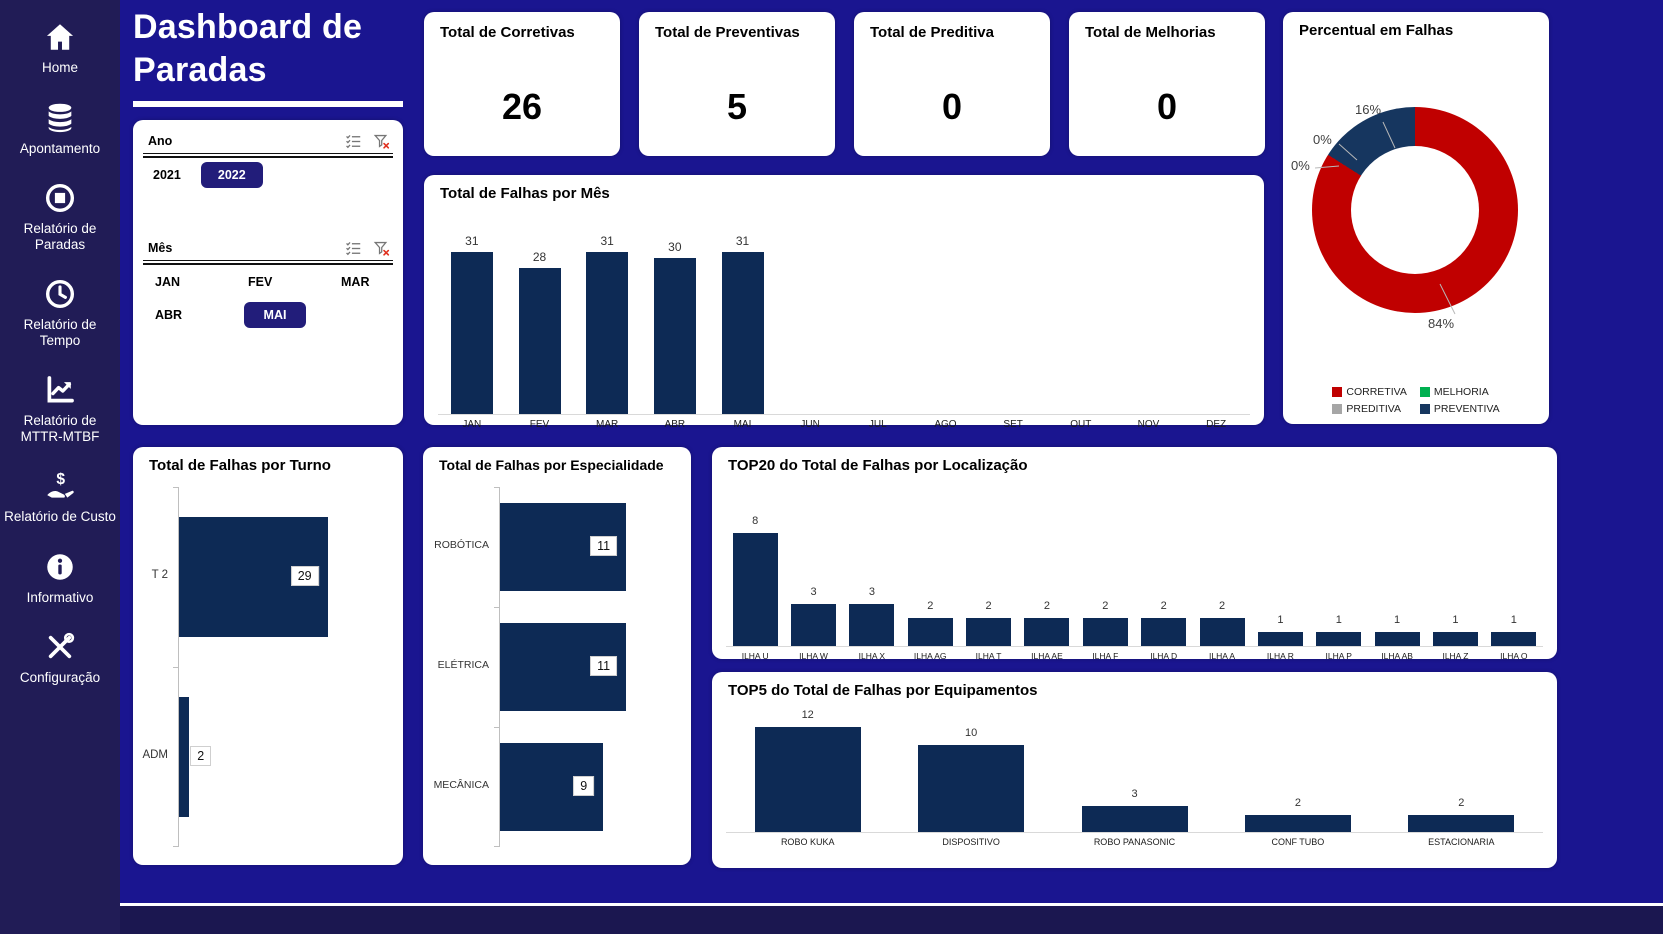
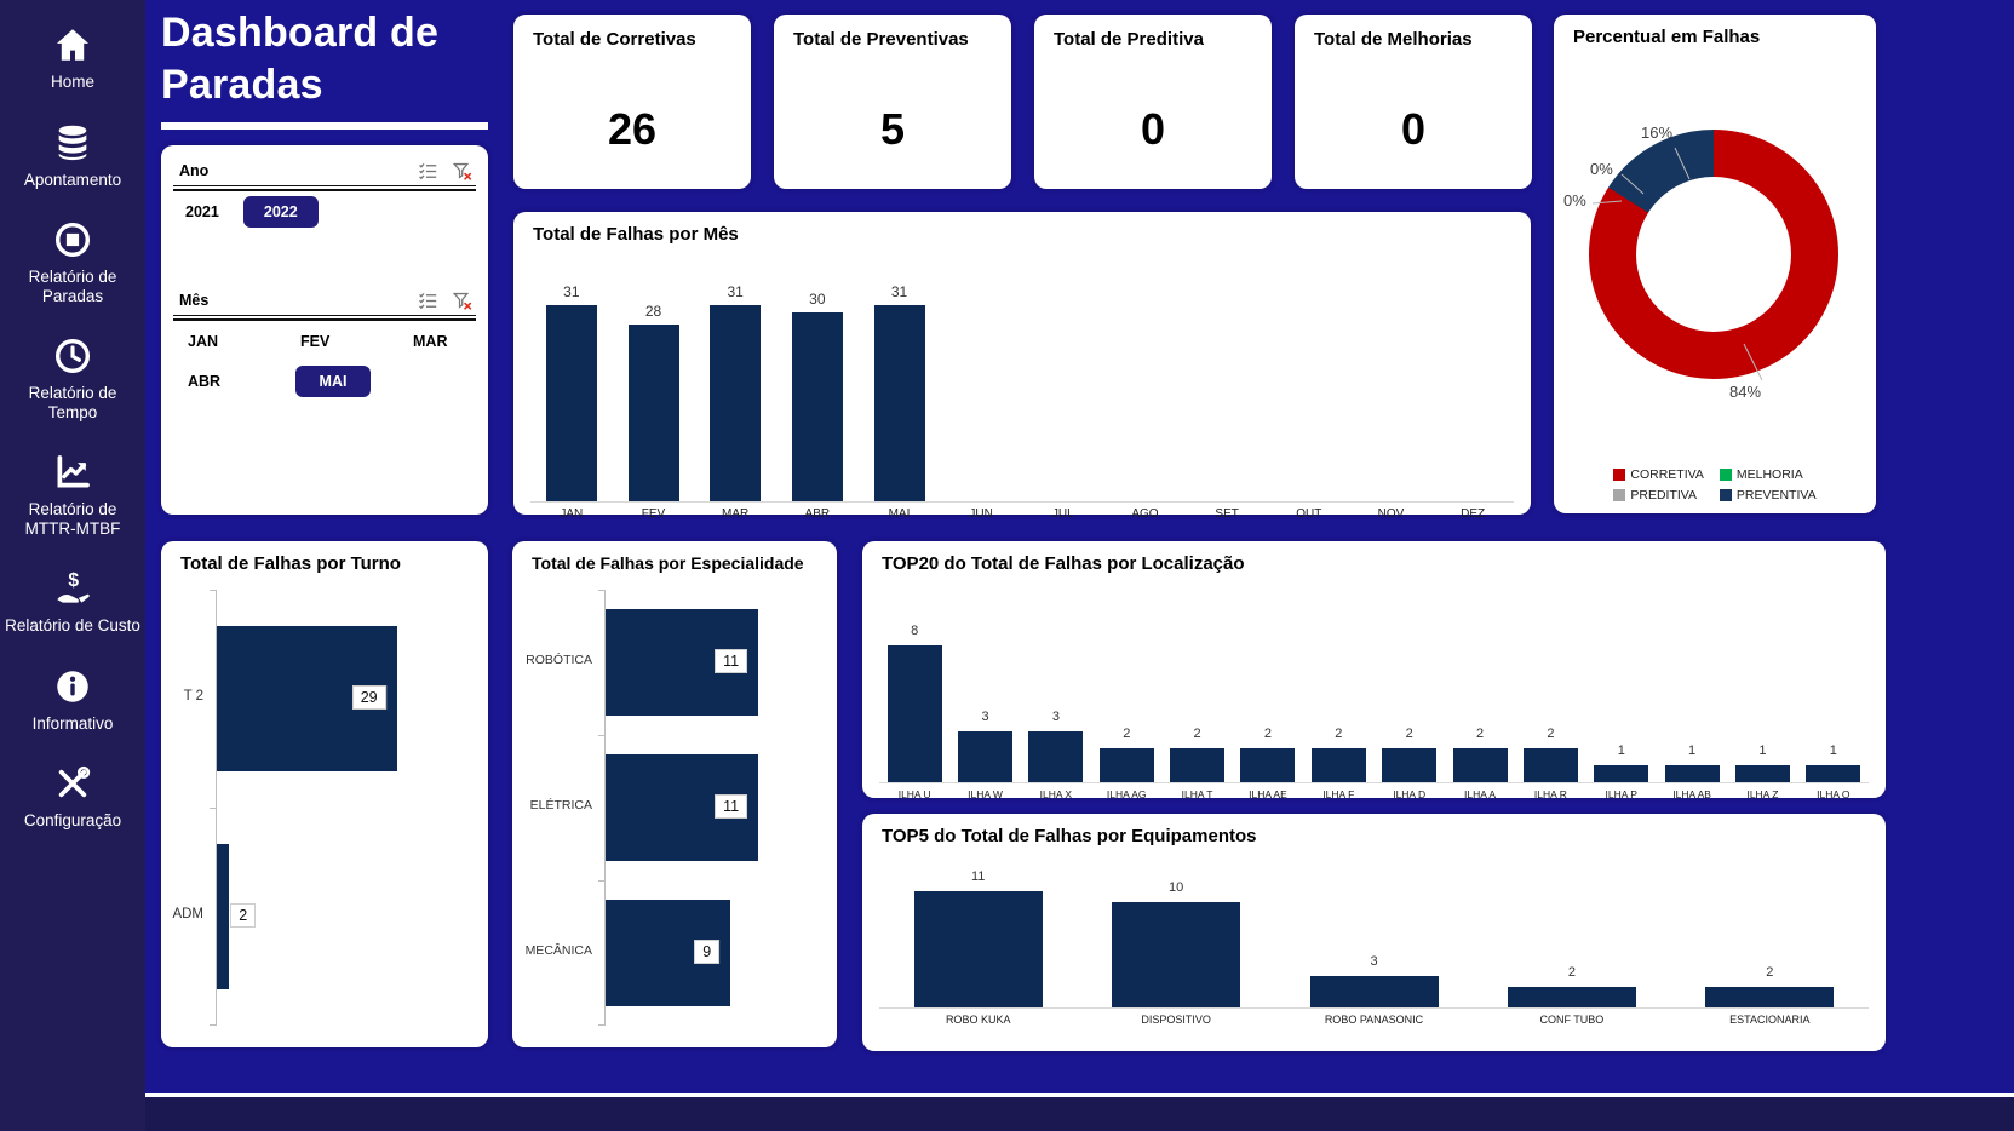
TOP20 do Total de Falhas por Localização/ILHA R: 1 -> 2
TOP5 do Total de Falhas por Equipamentos/ROBO KUKA: 12 -> 11
